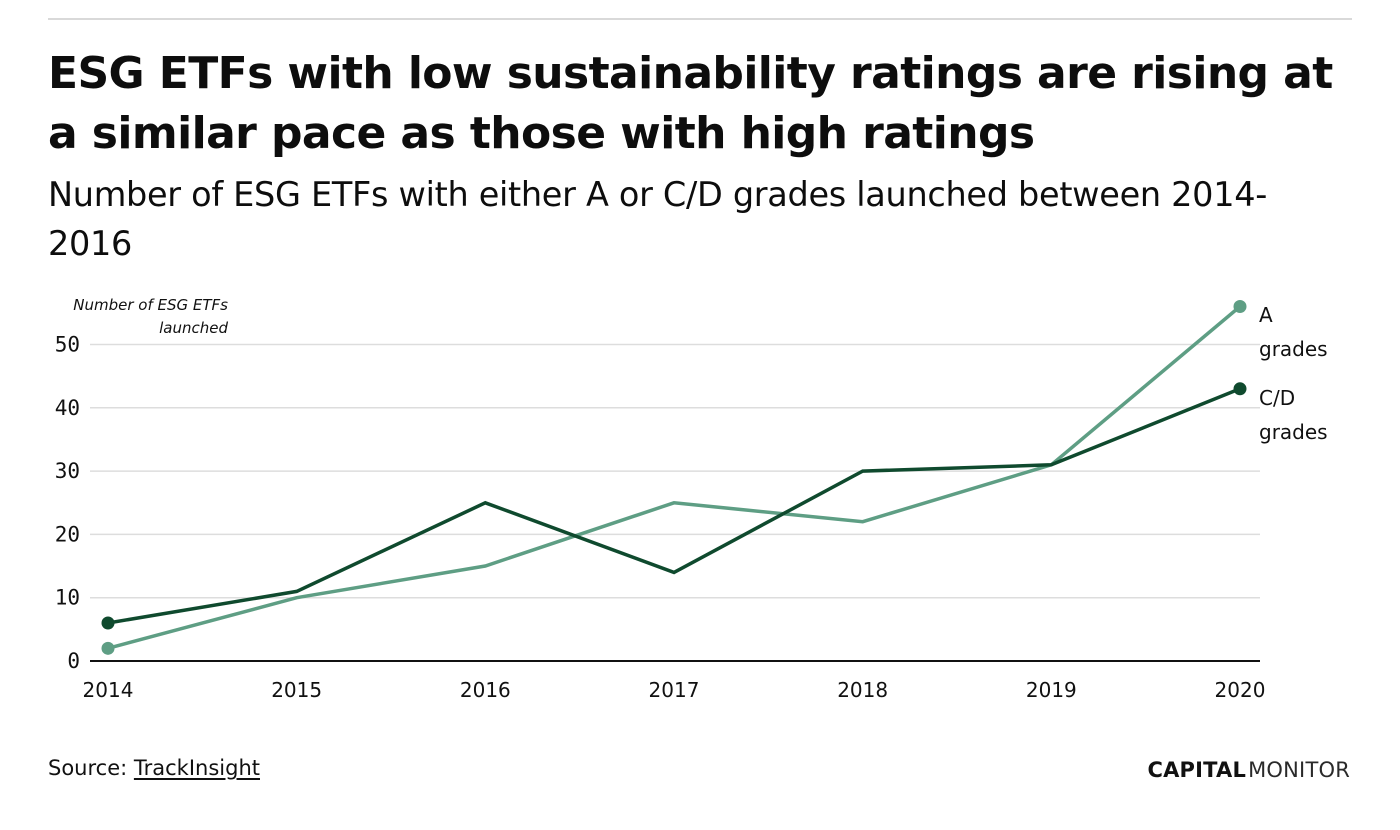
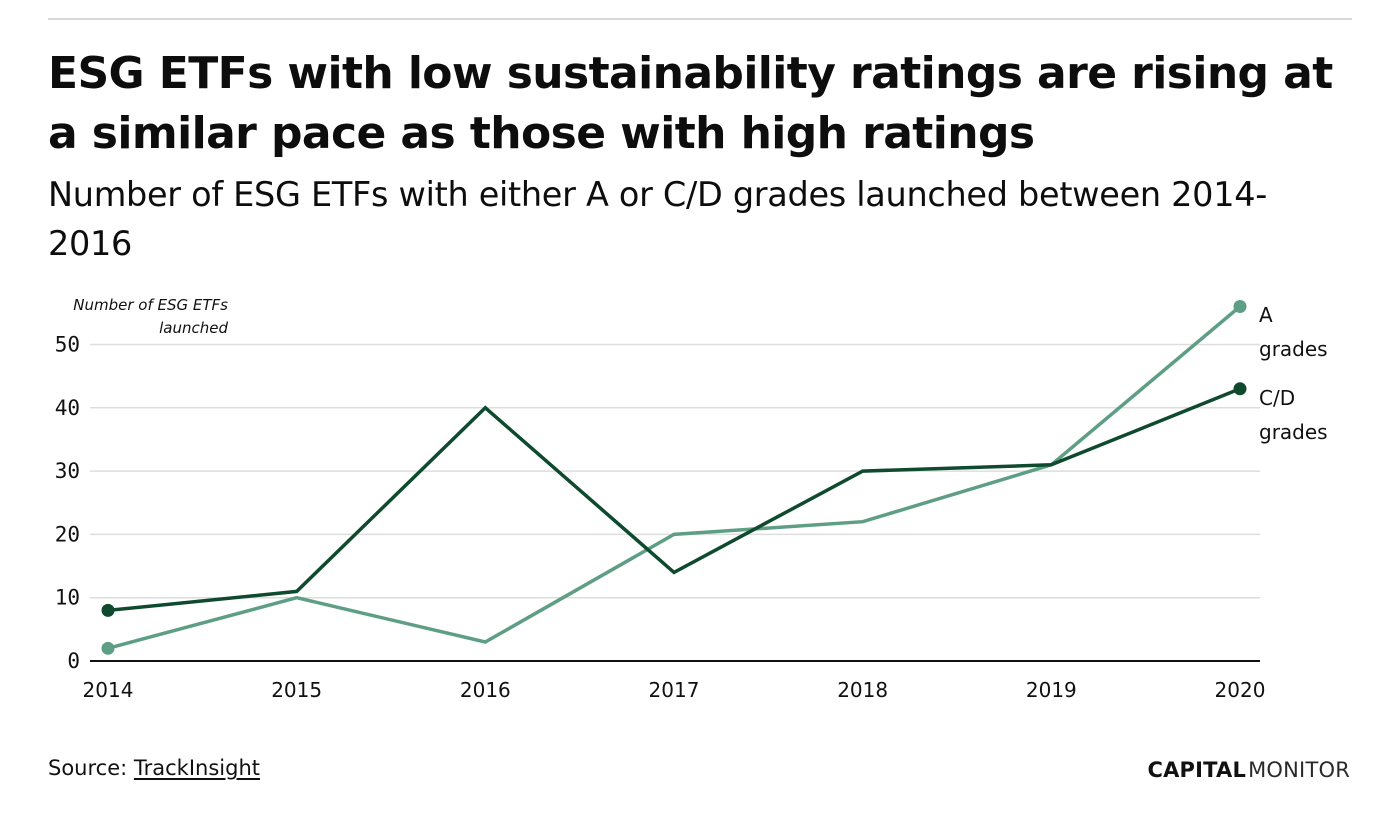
C/D grades/2014: 6 -> 8
A grades/2016: 15 -> 3
C/D grades/2016: 25 -> 40
A grades/2017: 25 -> 20
